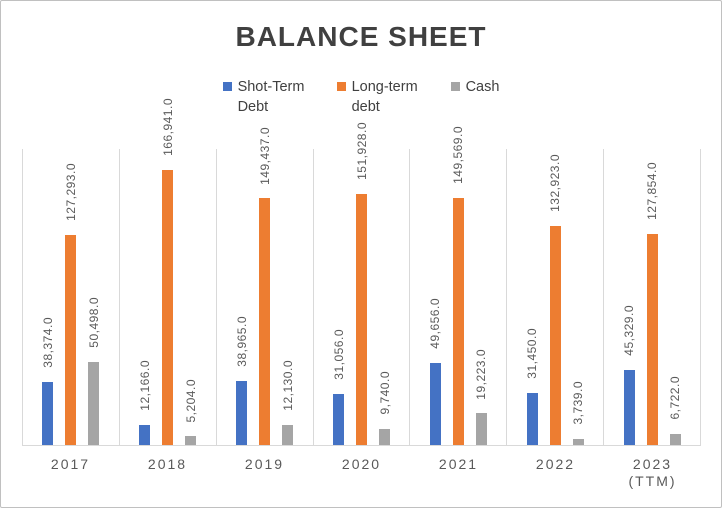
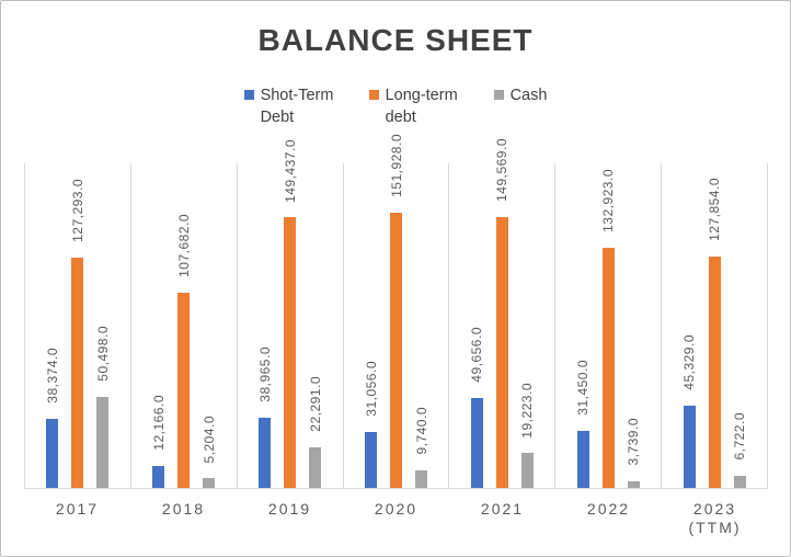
Long-term debt/2018: 166,941.0 -> 107,682.0
Cash/2019: 12,130.0 -> 22,291.0
